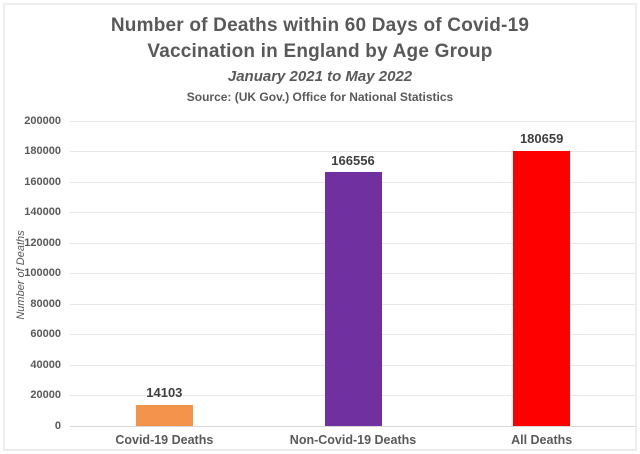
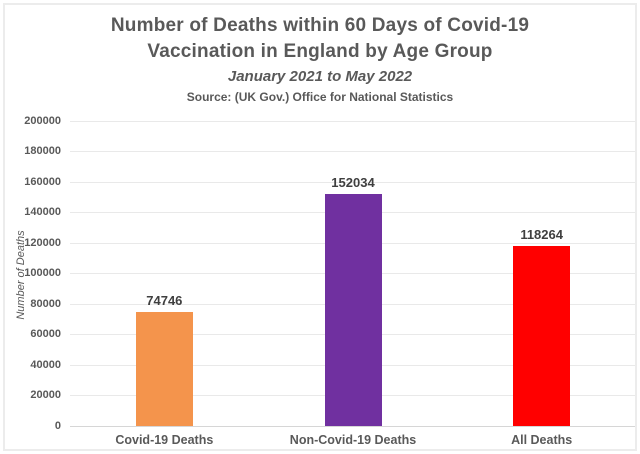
Covid-19 Deaths: 14103 -> 74746
Non-Covid-19 Deaths: 166556 -> 152034
All Deaths: 180659 -> 118264
